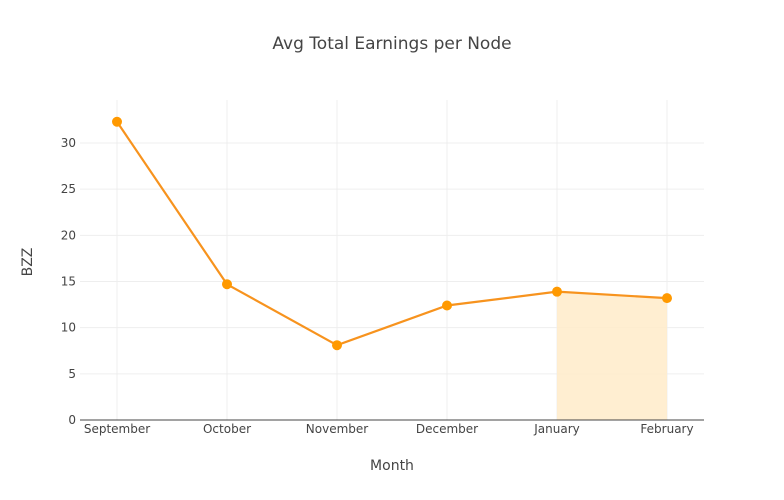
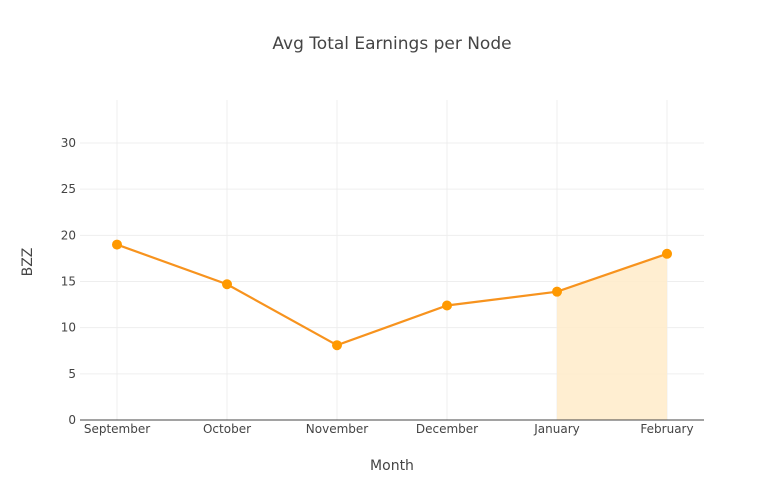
September: 32 -> 19
February: 13 -> 18
